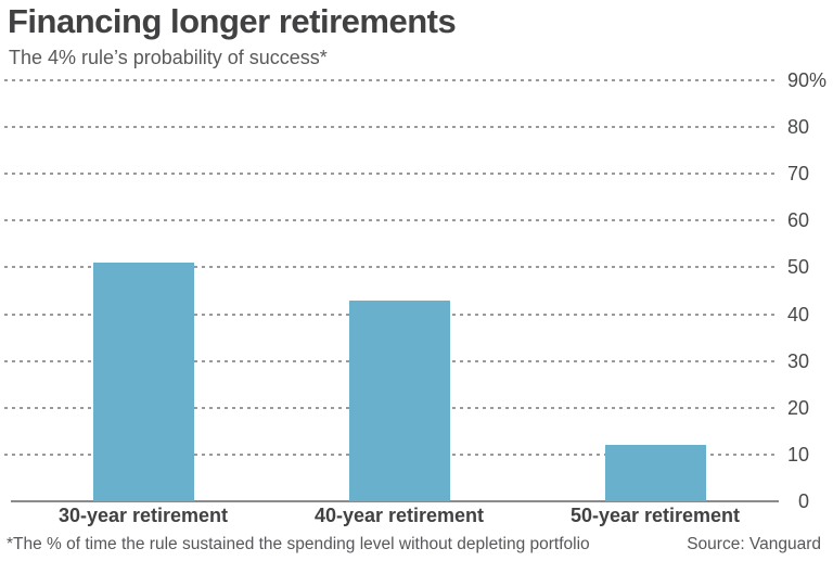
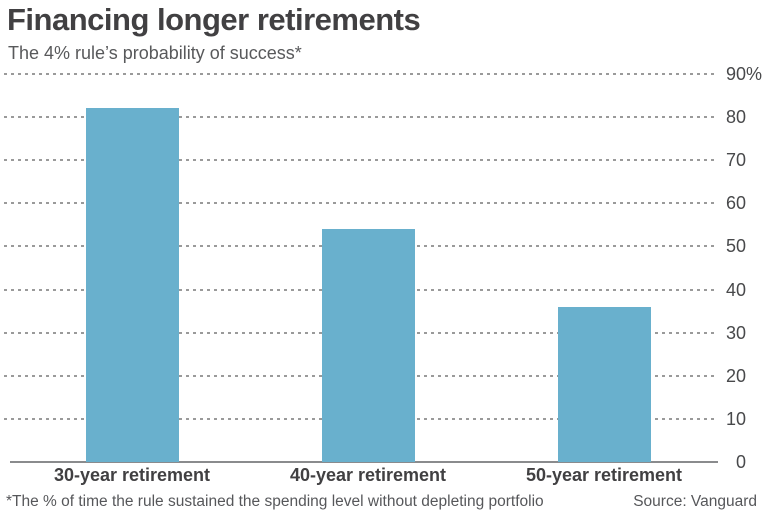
30-year retirement: 51 -> 82
40-year retirement: 43 -> 54
50-year retirement: 12 -> 36
